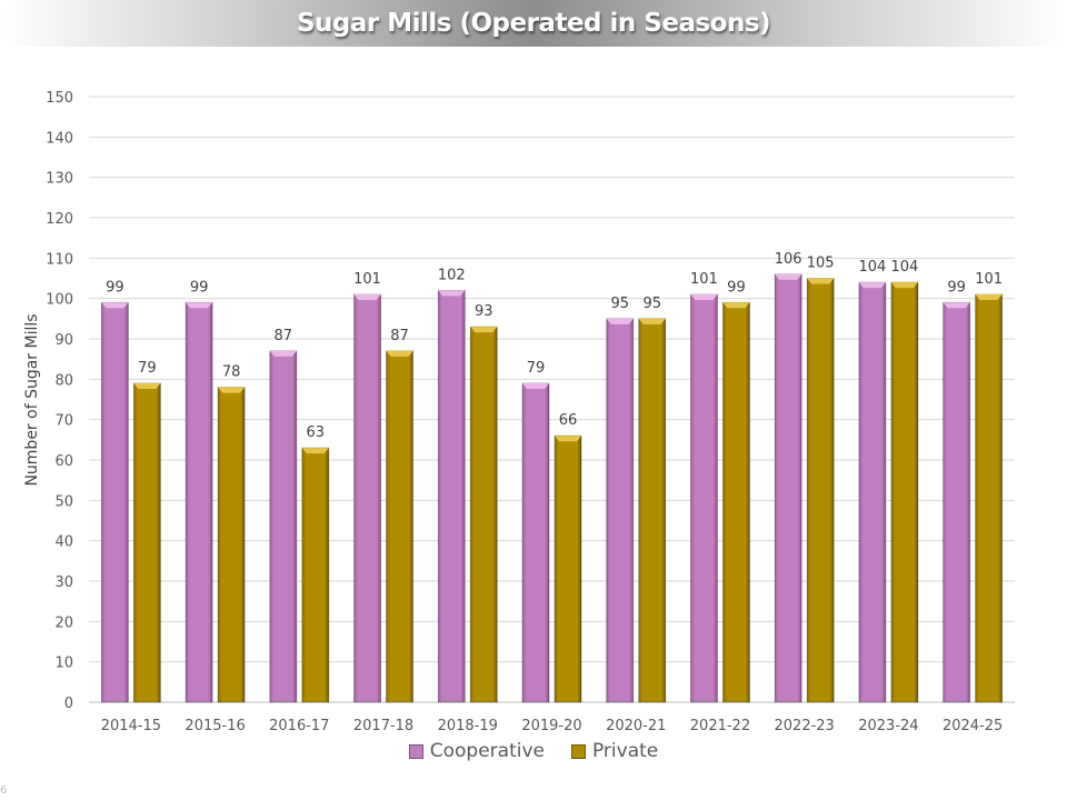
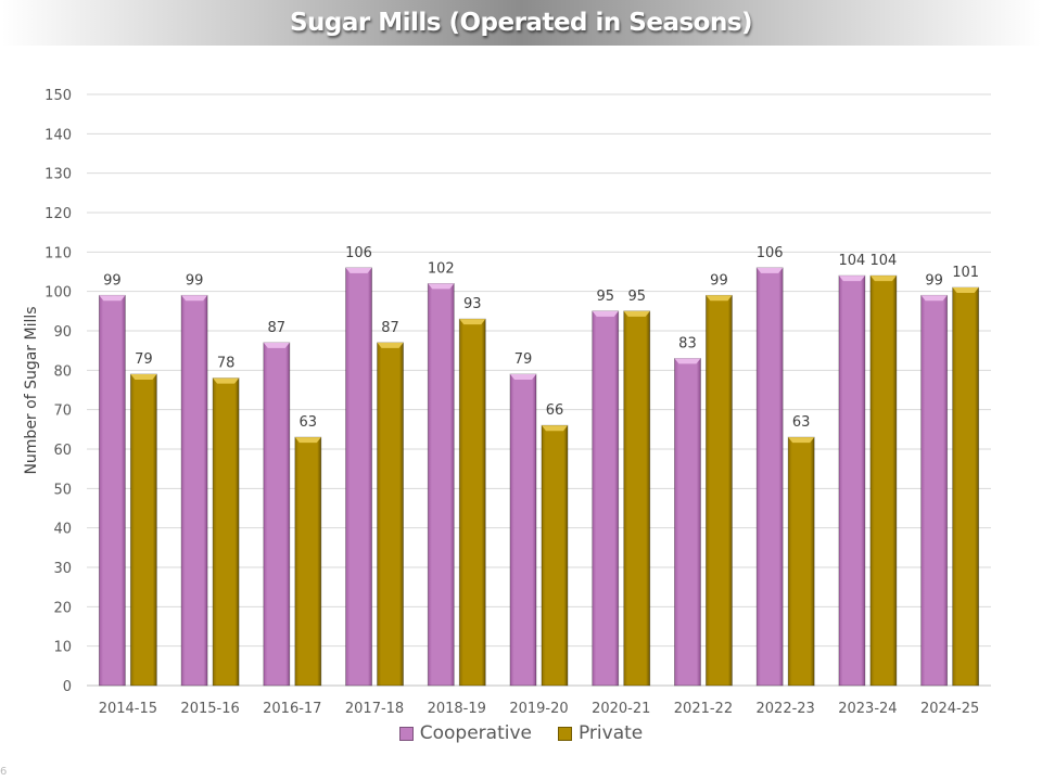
Cooperative/2017-18: 101 -> 106
Cooperative/2021-22: 101 -> 83
Private/2022-23: 105 -> 63
